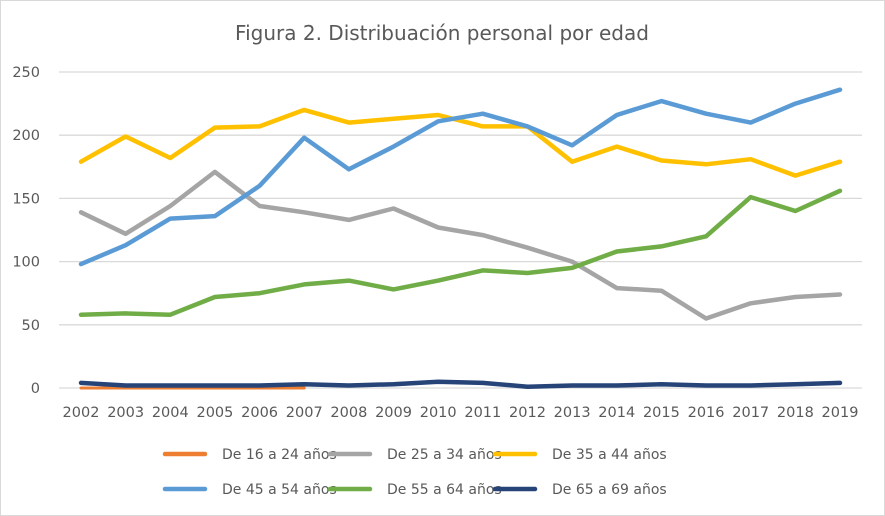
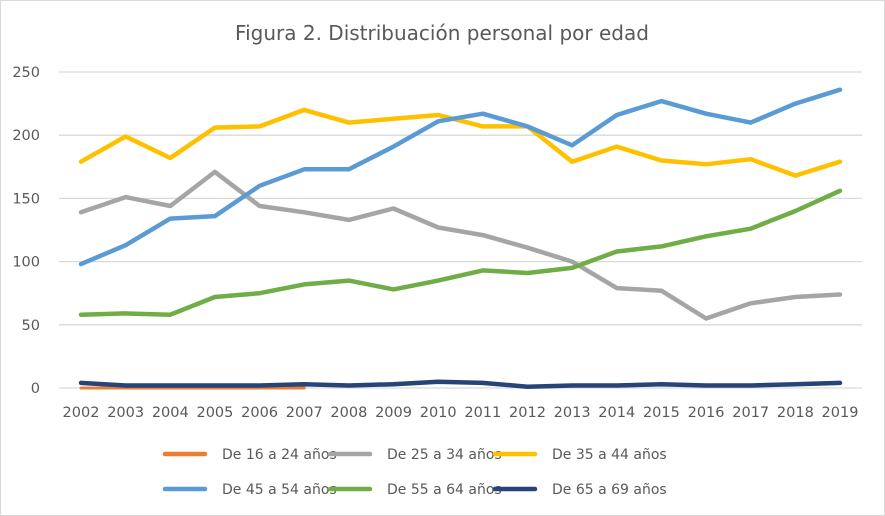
De 25 a 34 años/2003: 122 -> 151
De 45 a 54 años/2007: 198 -> 173
De 55 a 64 años/2017: 151 -> 126
